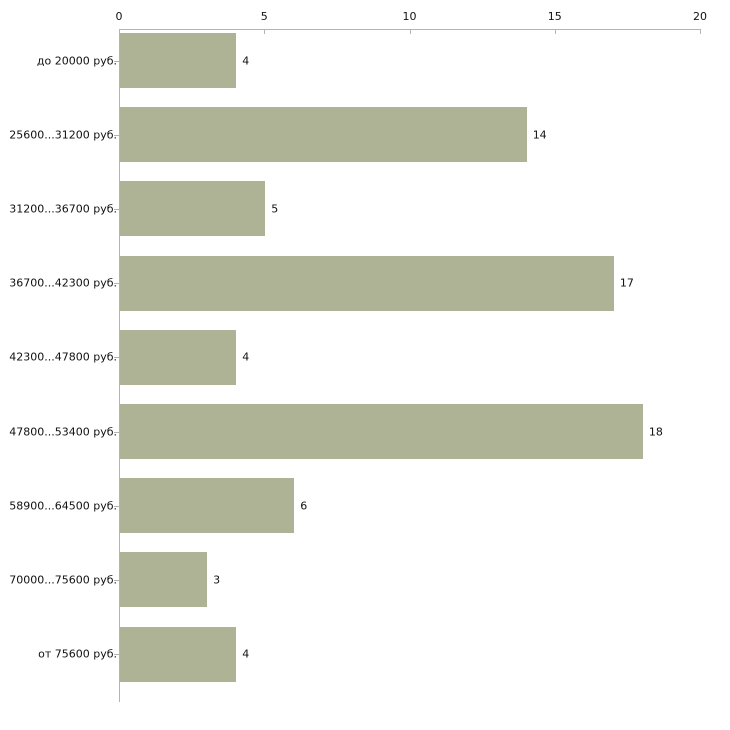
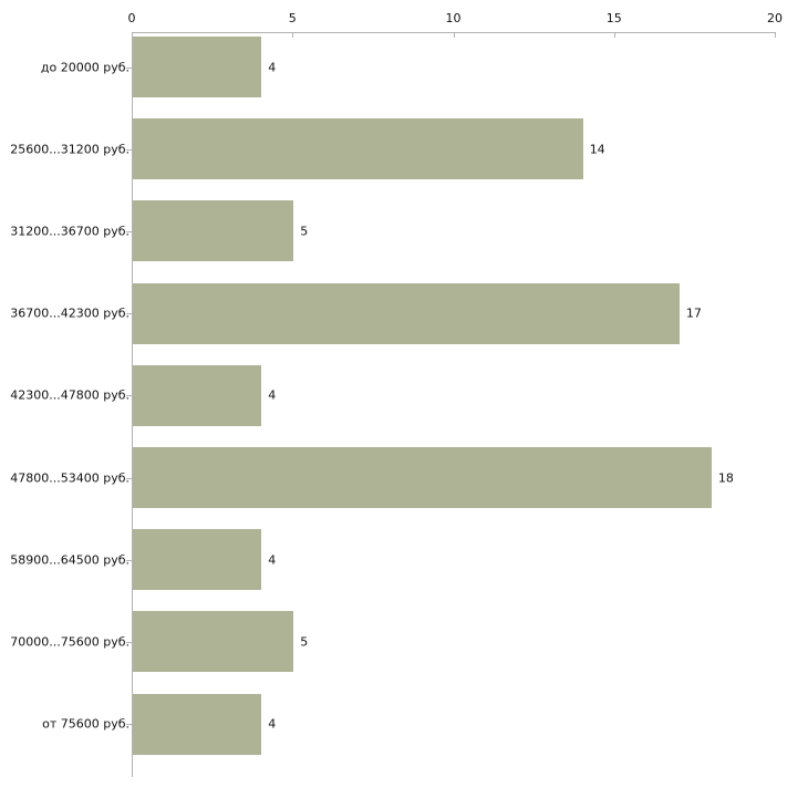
58900...64500 руб.: 6 -> 4
70000...75600 руб.: 3 -> 5
